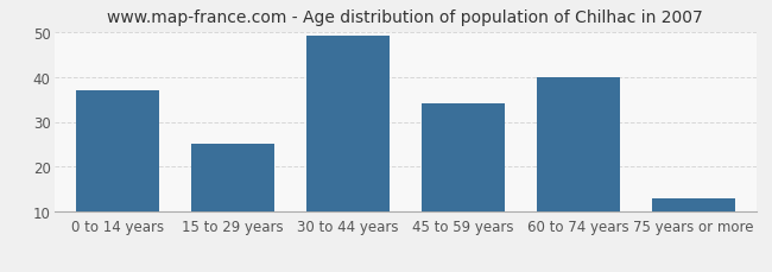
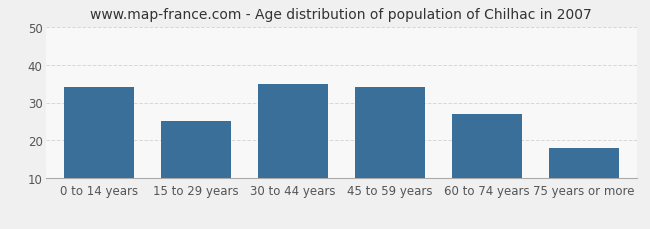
0 to 14 years: 37 -> 34
30 to 44 years: 49 -> 35
60 to 74 years: 40 -> 27
75 years or more: 13 -> 18
